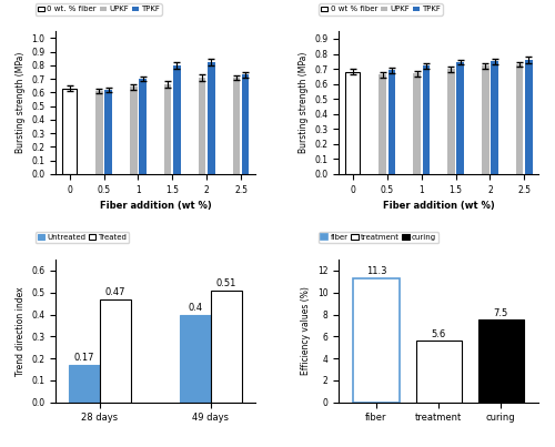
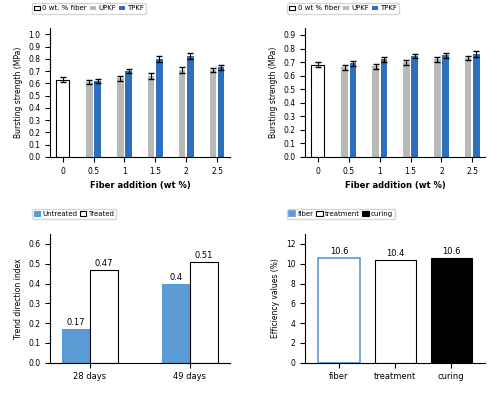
fiber: 11.3 -> 10.6
treatment: 5.6 -> 10.4
curing: 7.5 -> 10.6
